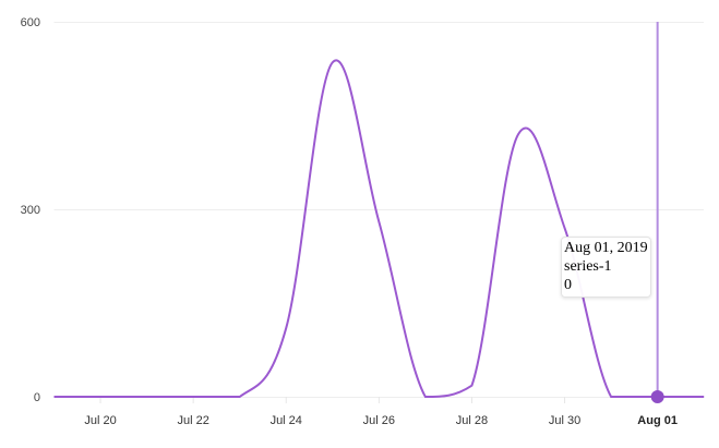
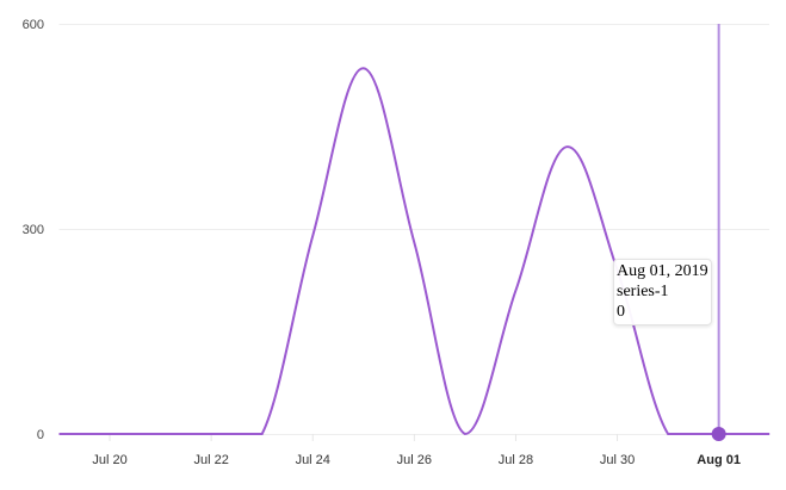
Jul 24: 110 -> 290
Jul 28: 20 -> 210
Jul 30: 270 -> 240
